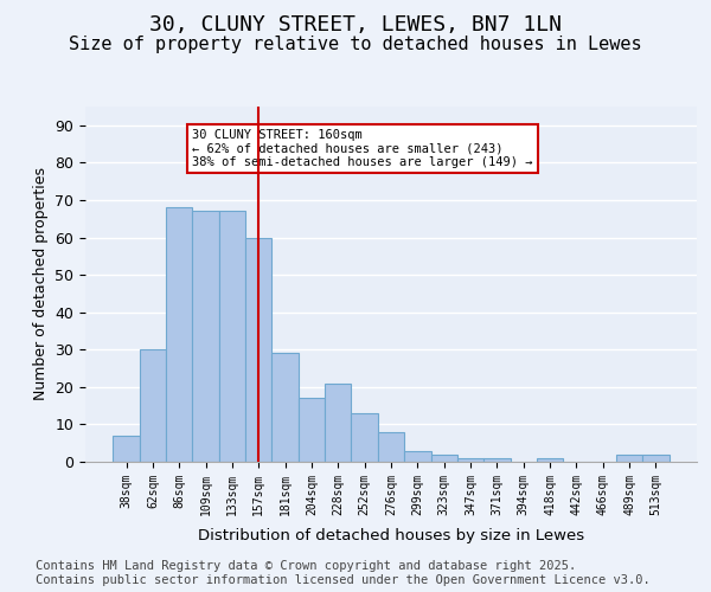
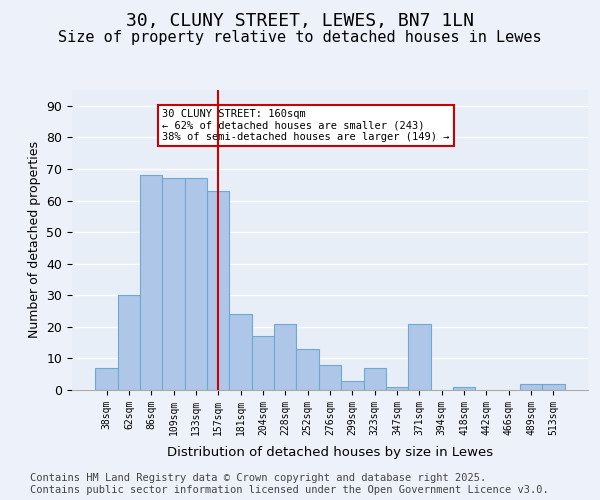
157sqm: 60 -> 63
181sqm: 29 -> 24
323sqm: 2 -> 7
371sqm: 1 -> 21
